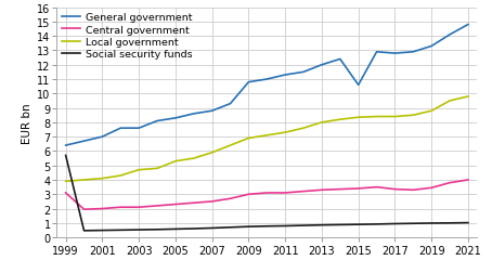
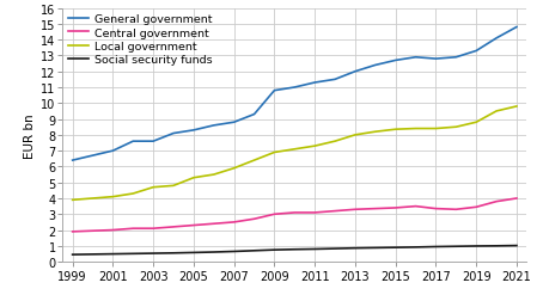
Central government/1999: 3.1 -> 1.9
Social security funds/1999: 5.7 -> 0.5
General government/2015: 10.6 -> 12.7
